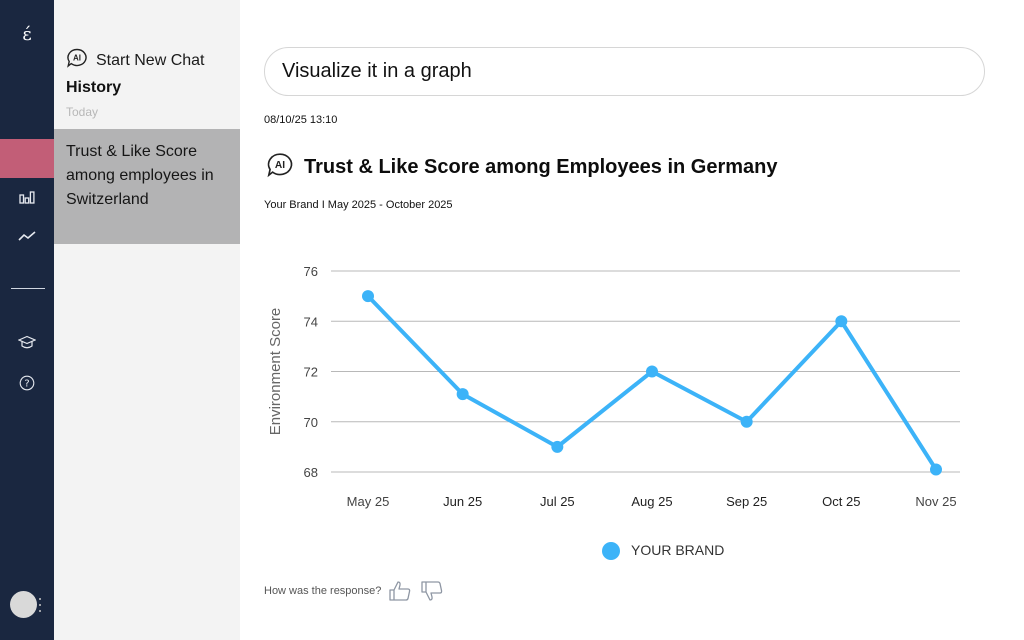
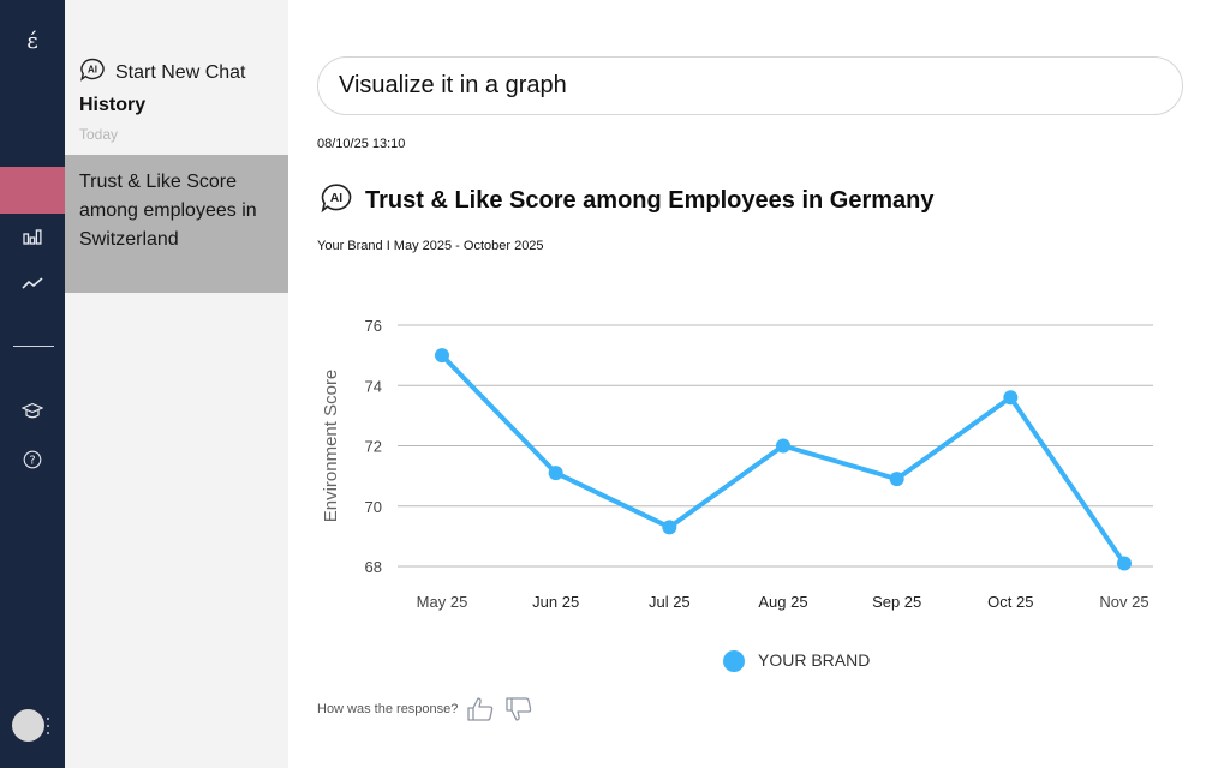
Jul 25: 69.0 -> 69.3
Sep 25: 70.0 -> 70.9
Oct 25: 74.0 -> 73.6
